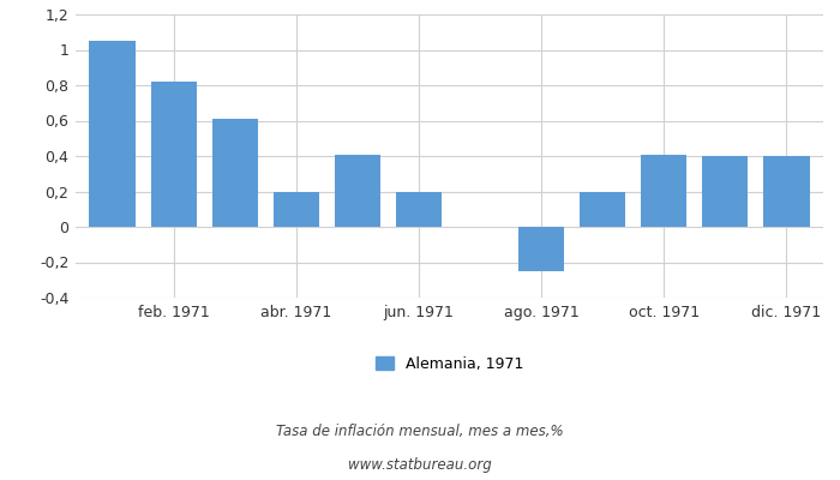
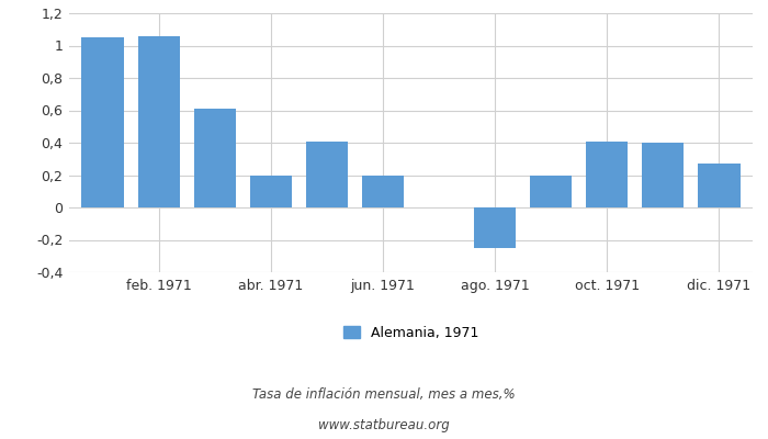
feb. 1971: 0,82 -> 1,06
dic. 1971: 0,40 -> 0,27
